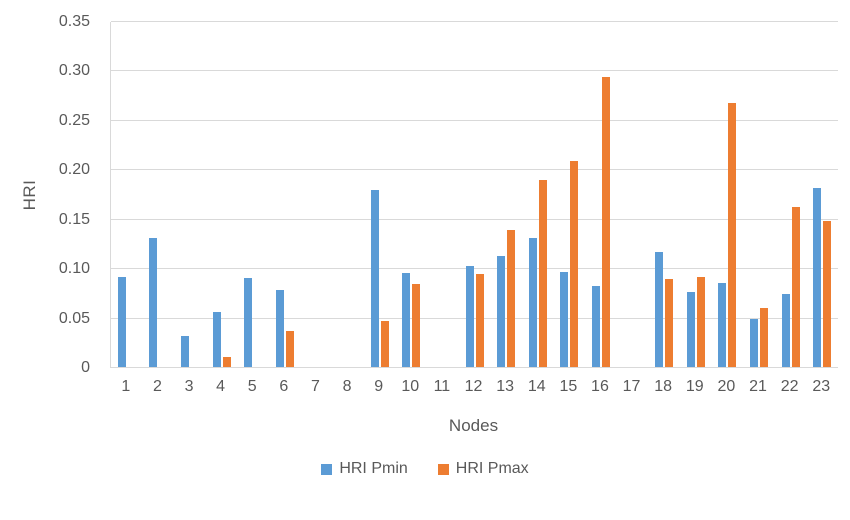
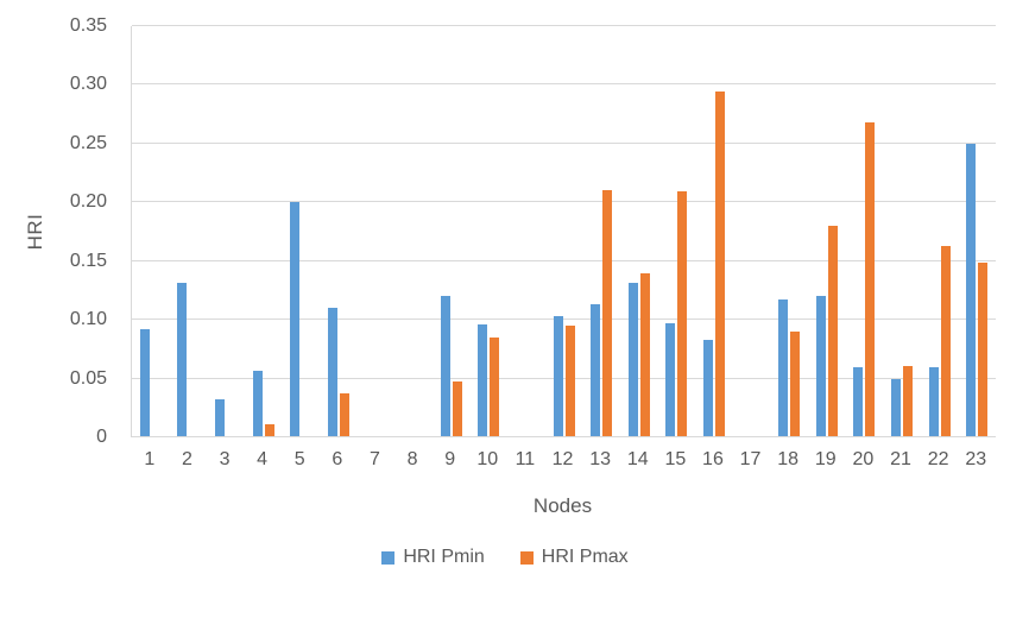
HRI Pmin/5: 0.09 -> 0.20
HRI Pmin/6: 0.08 -> 0.11
HRI Pmin/9: 0.18 -> 0.12
HRI Pmax/13: 0.14 -> 0.21
HRI Pmax/14: 0.19 -> 0.14
HRI Pmin/19: 0.08 -> 0.12
HRI Pmax/19: 0.09 -> 0.18
HRI Pmin/20: 0.09 -> 0.06
HRI Pmin/22: 0.07 -> 0.06
HRI Pmin/23: 0.18 -> 0.25
